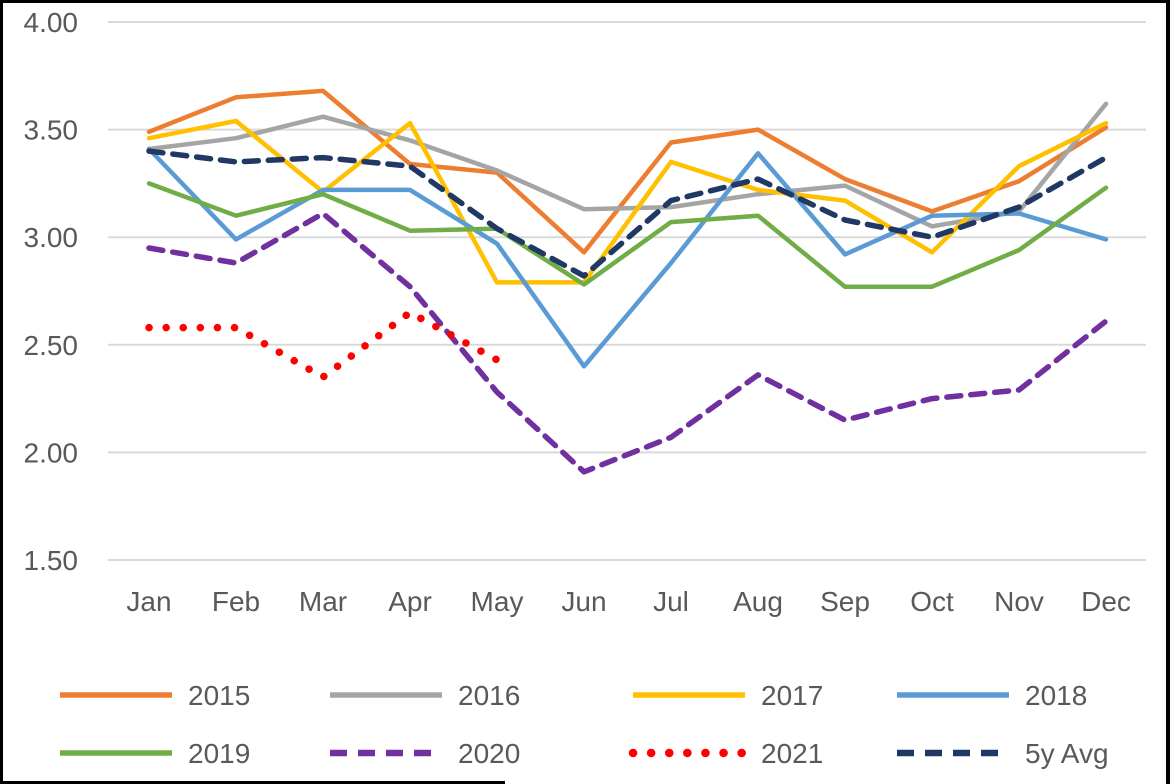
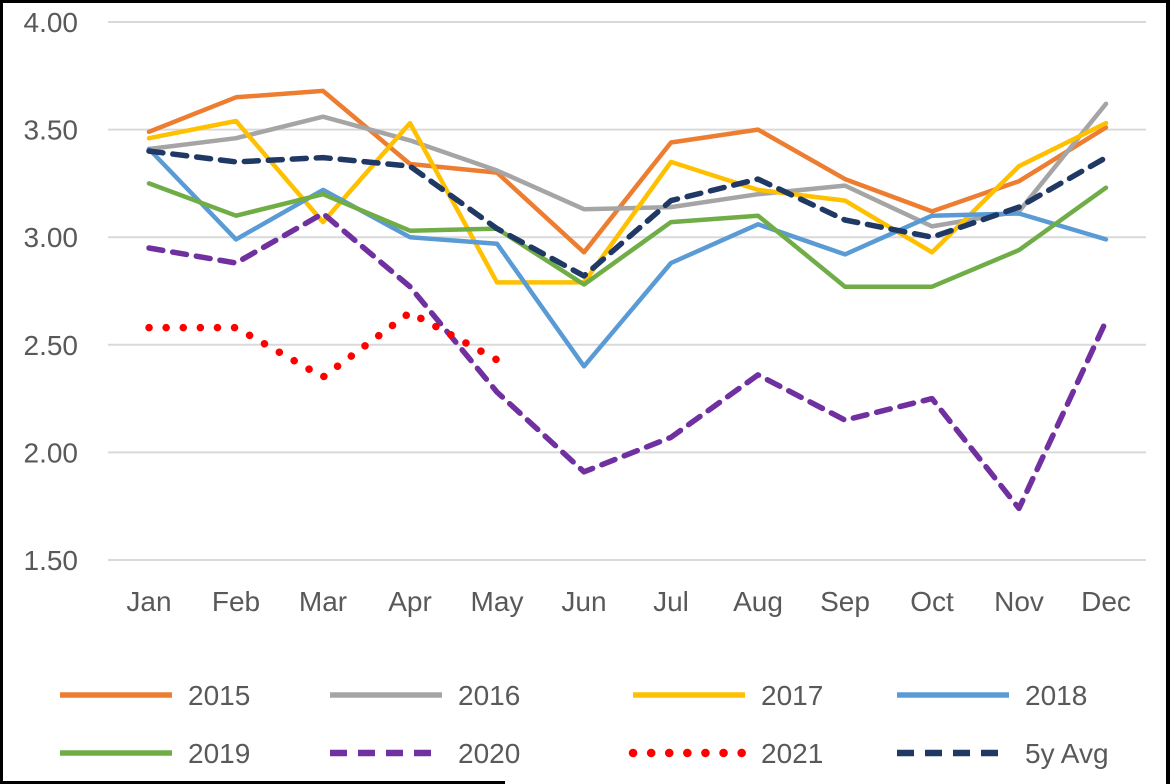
2017/Mar: 3.21 -> 3.07
2018/Apr: 3.22 -> 3.00
2018/Aug: 3.39 -> 3.06
2020/Nov: 2.29 -> 1.74
